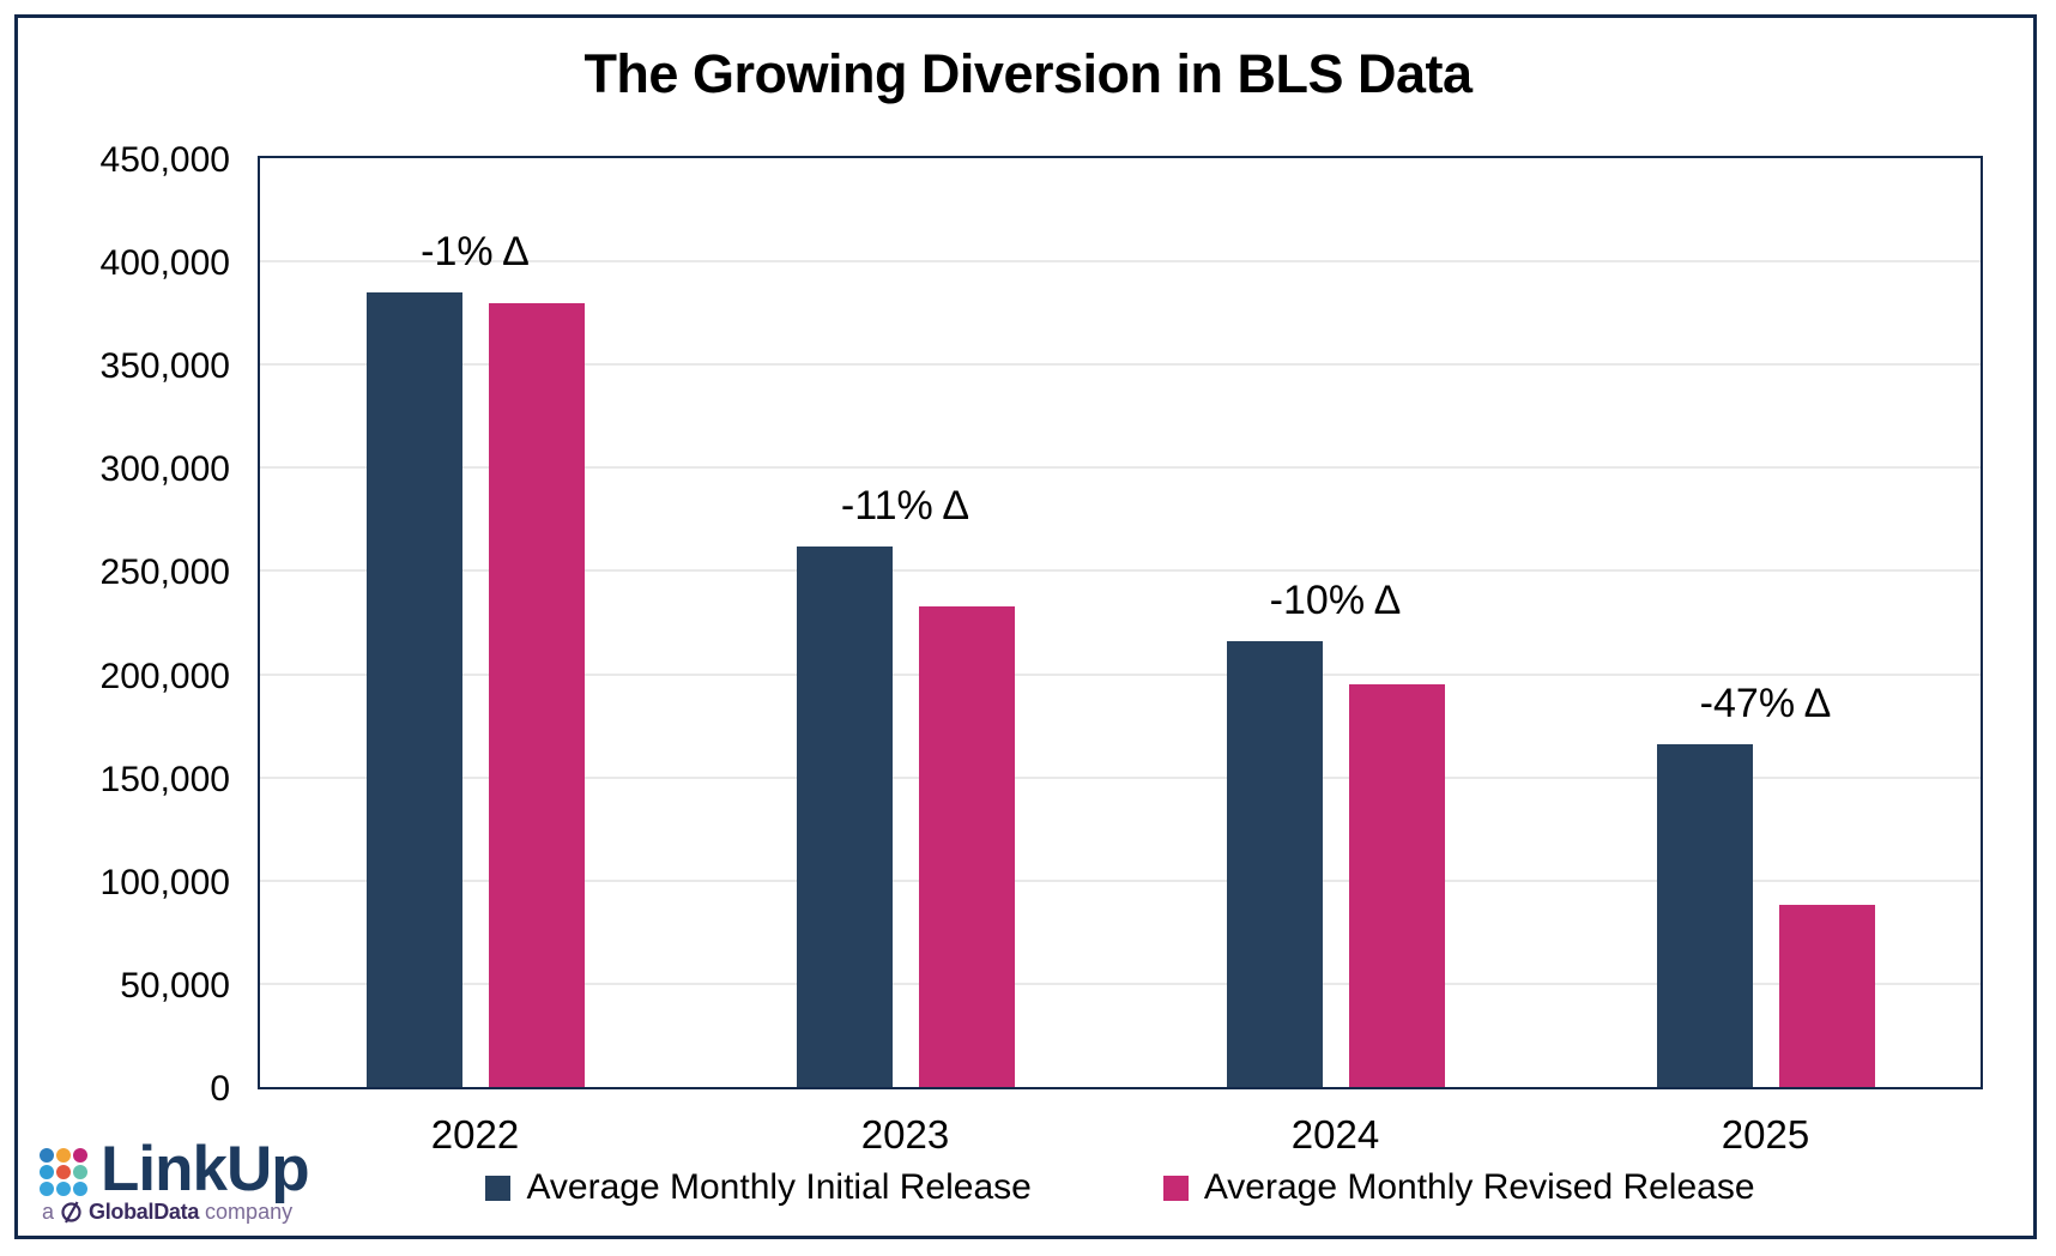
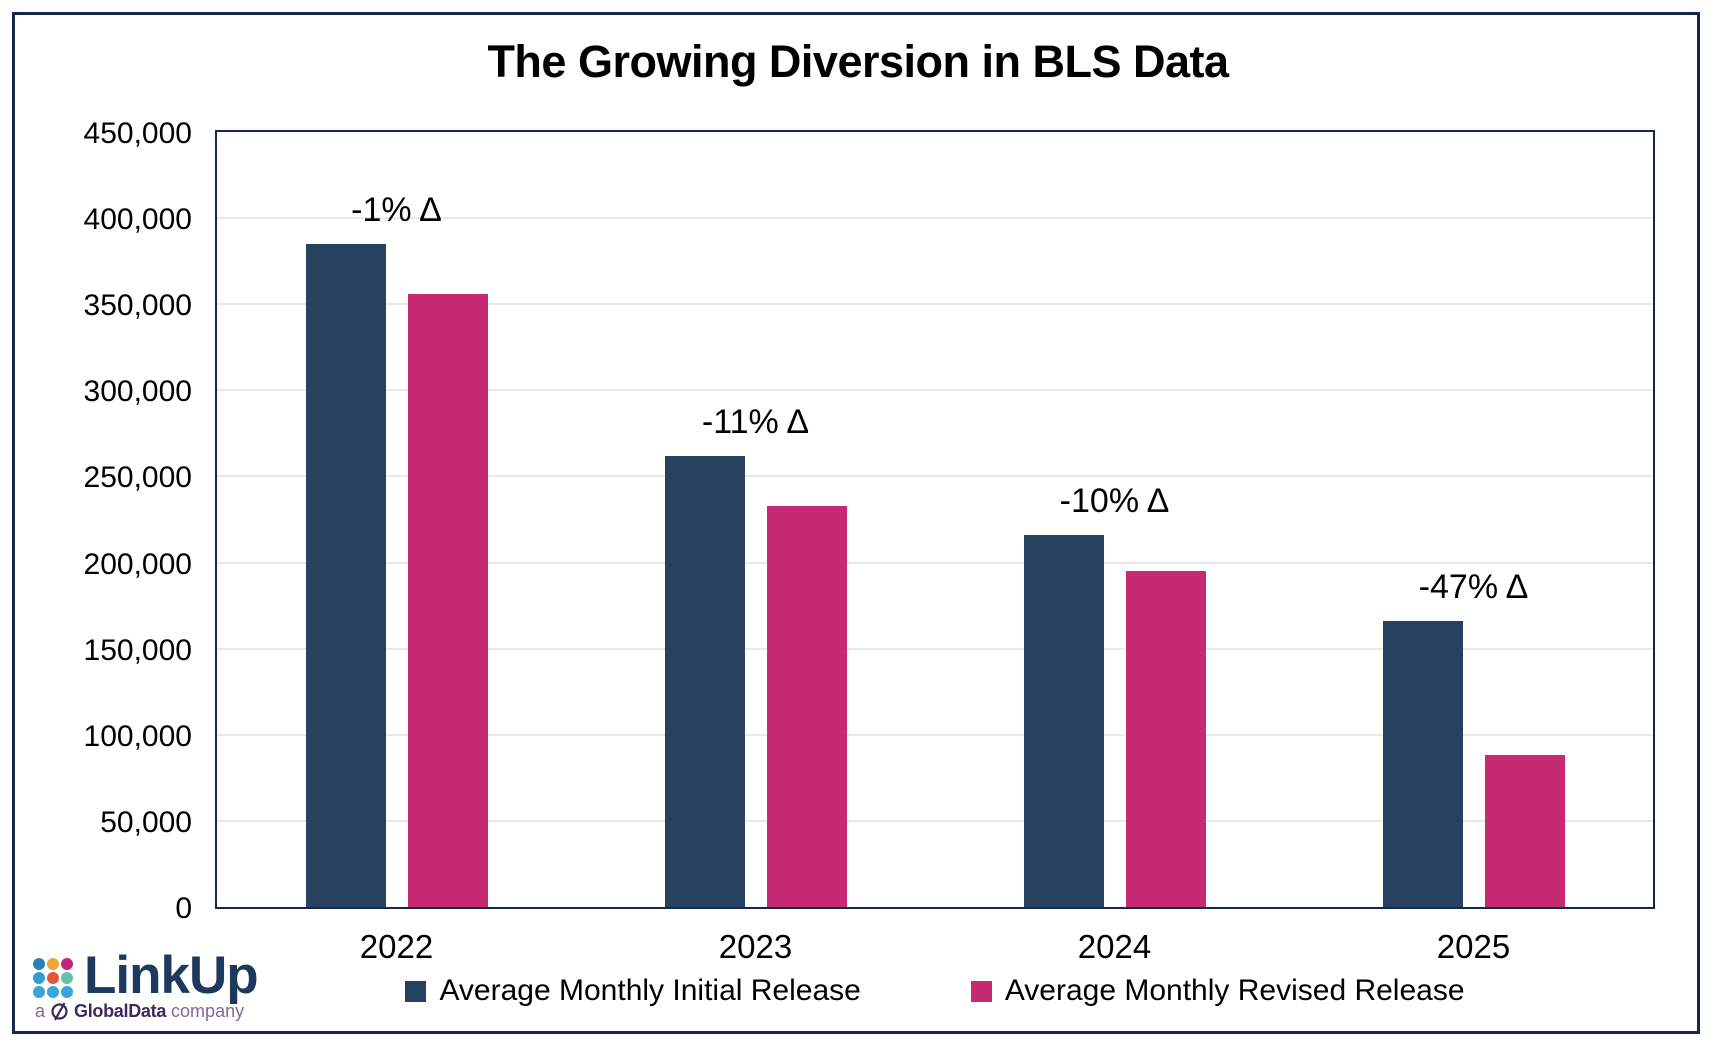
Average Monthly Revised Release/2022: 380000 -> 356000
